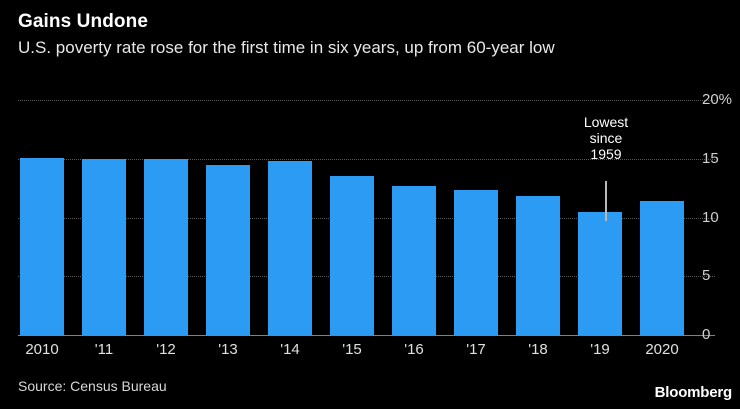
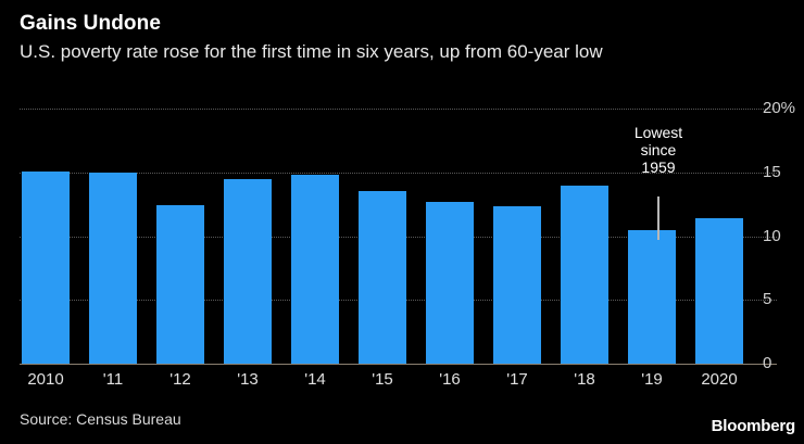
'12: 15.0% -> 12.4%
'18: 11.8% -> 14.0%
